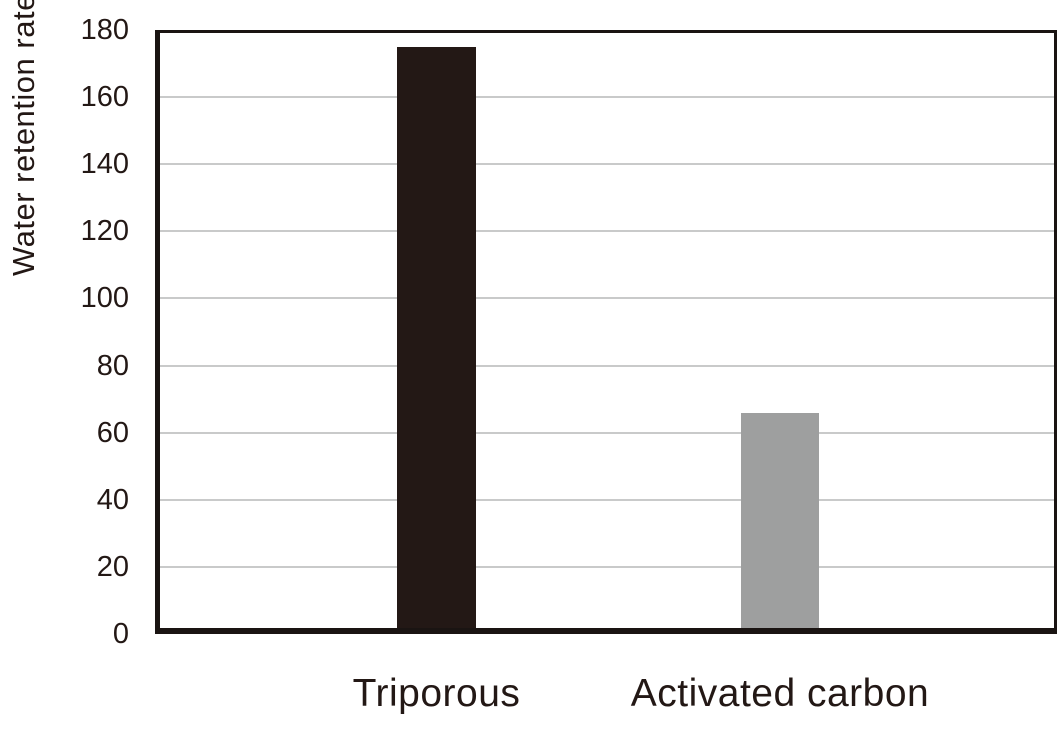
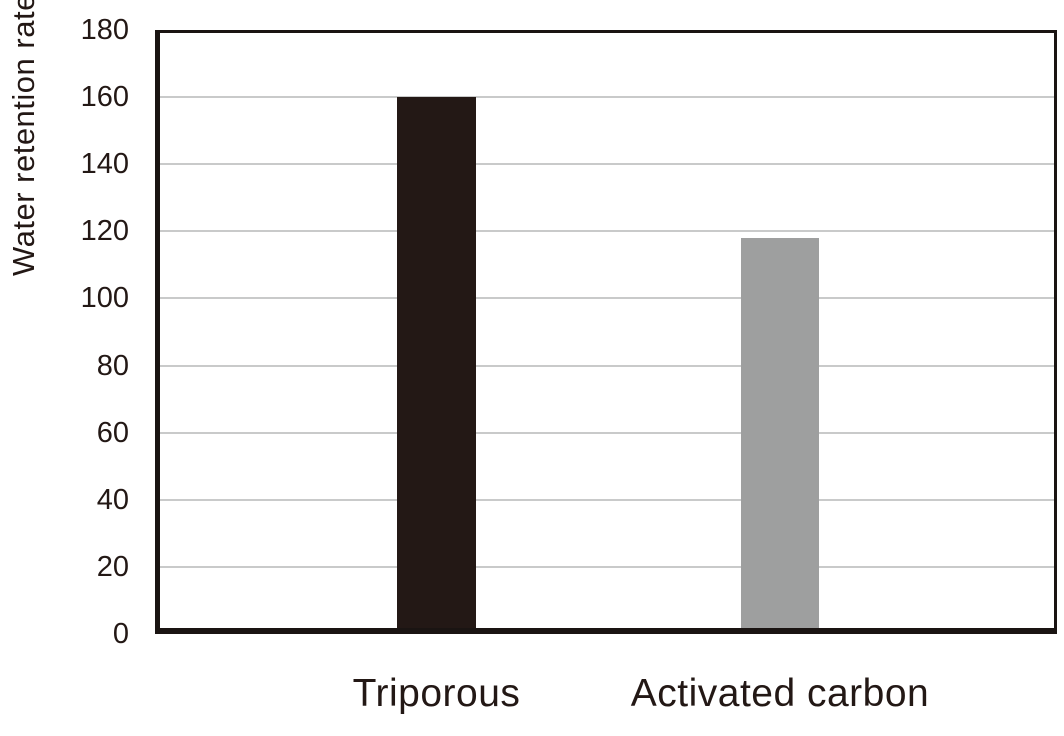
Triporous: 175 -> 160
Activated carbon: 66 -> 118
